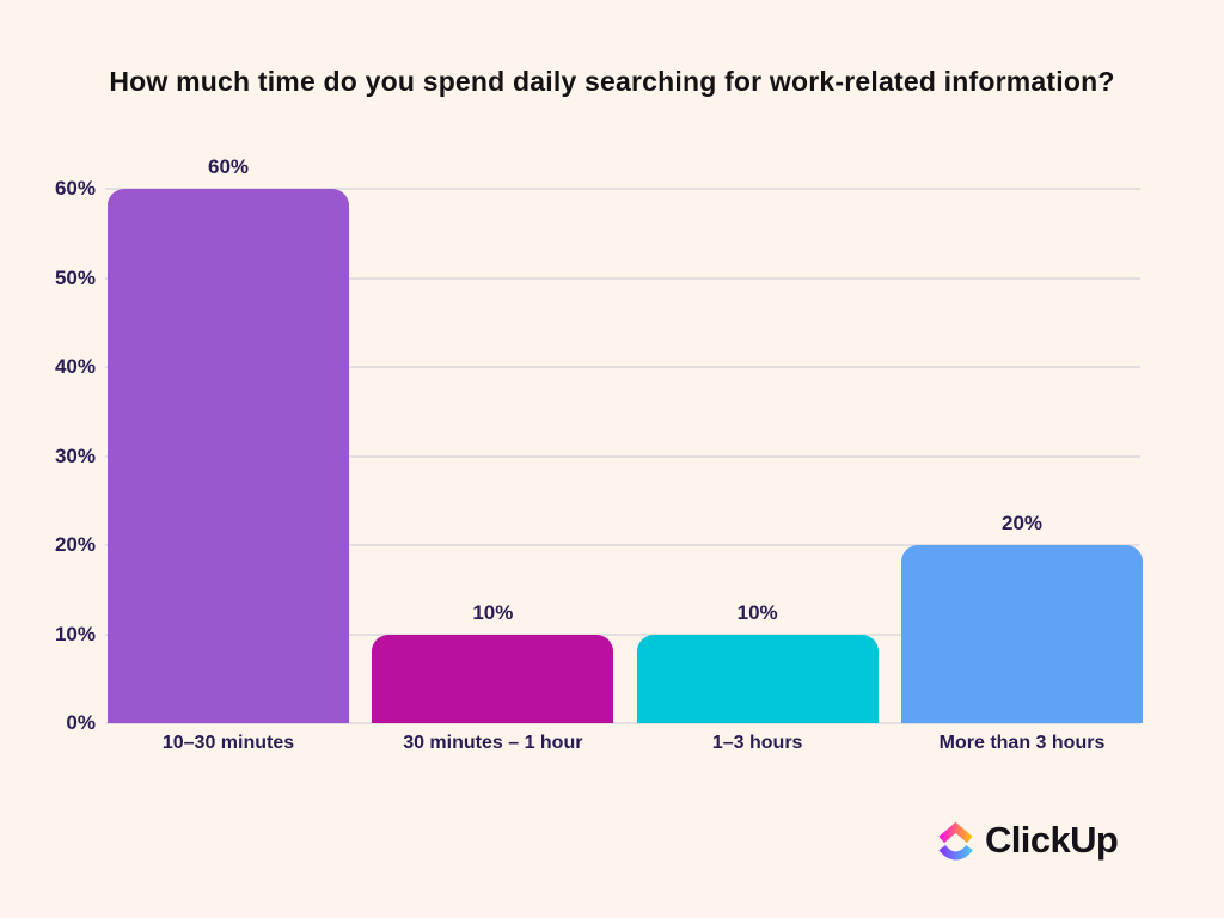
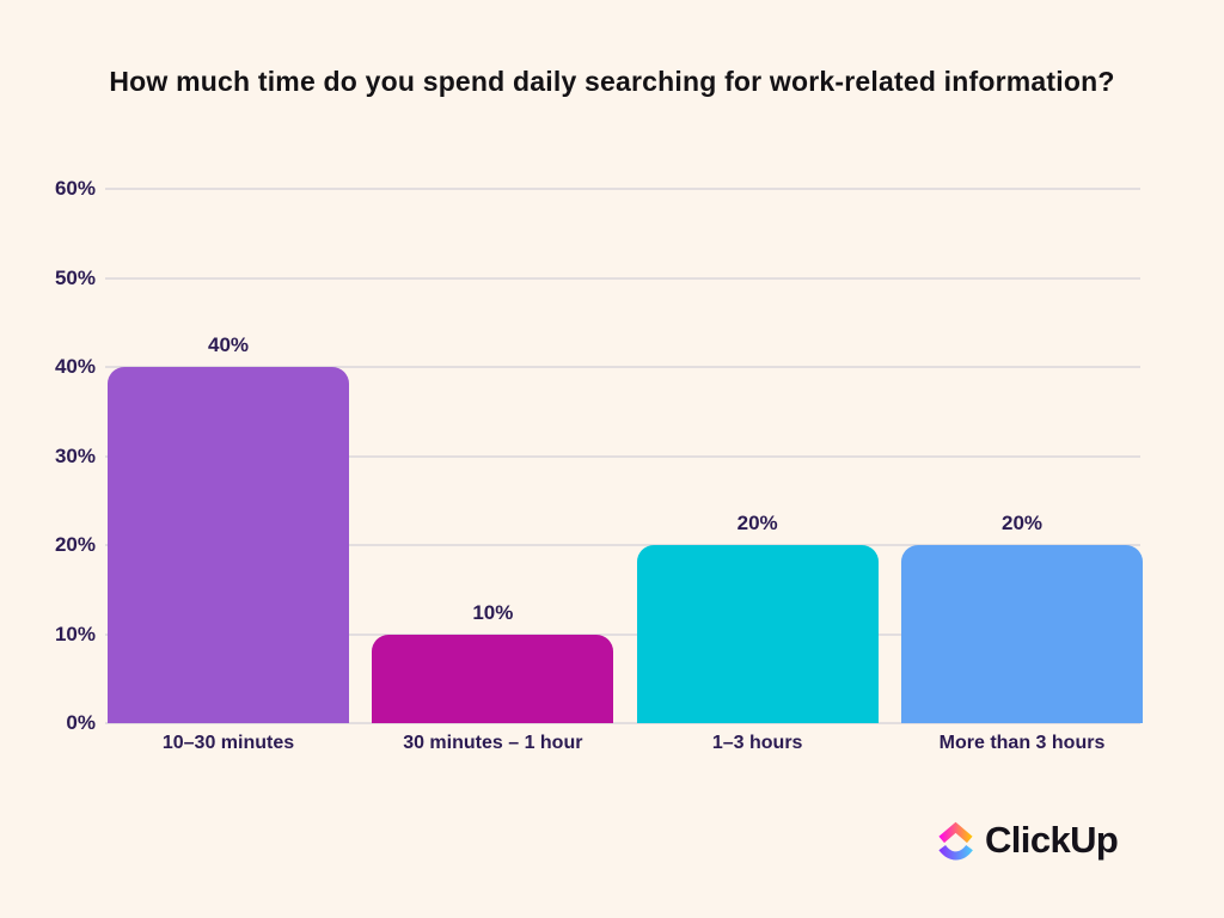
10–30 minutes: 60% -> 40%
1–3 hours: 10% -> 20%
